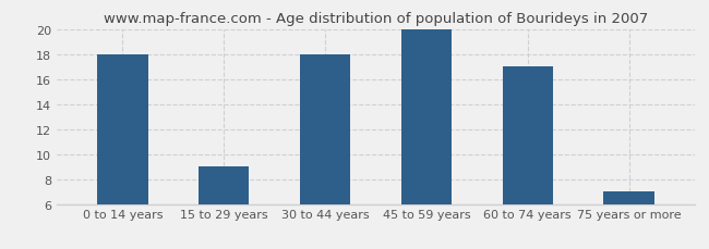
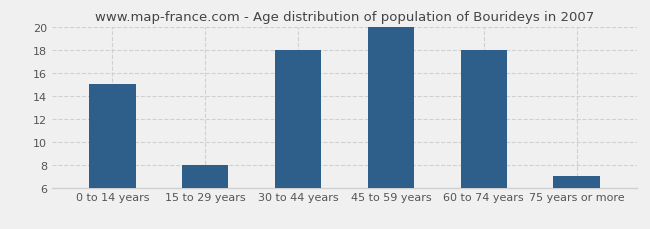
0 to 14 years: 18 -> 15
15 to 29 years: 9 -> 8
60 to 74 years: 17 -> 18
